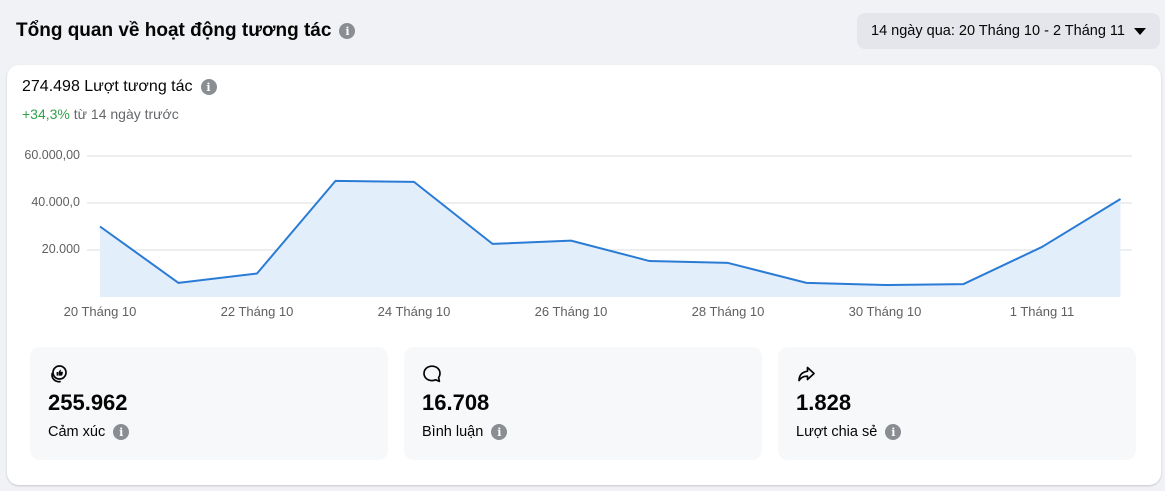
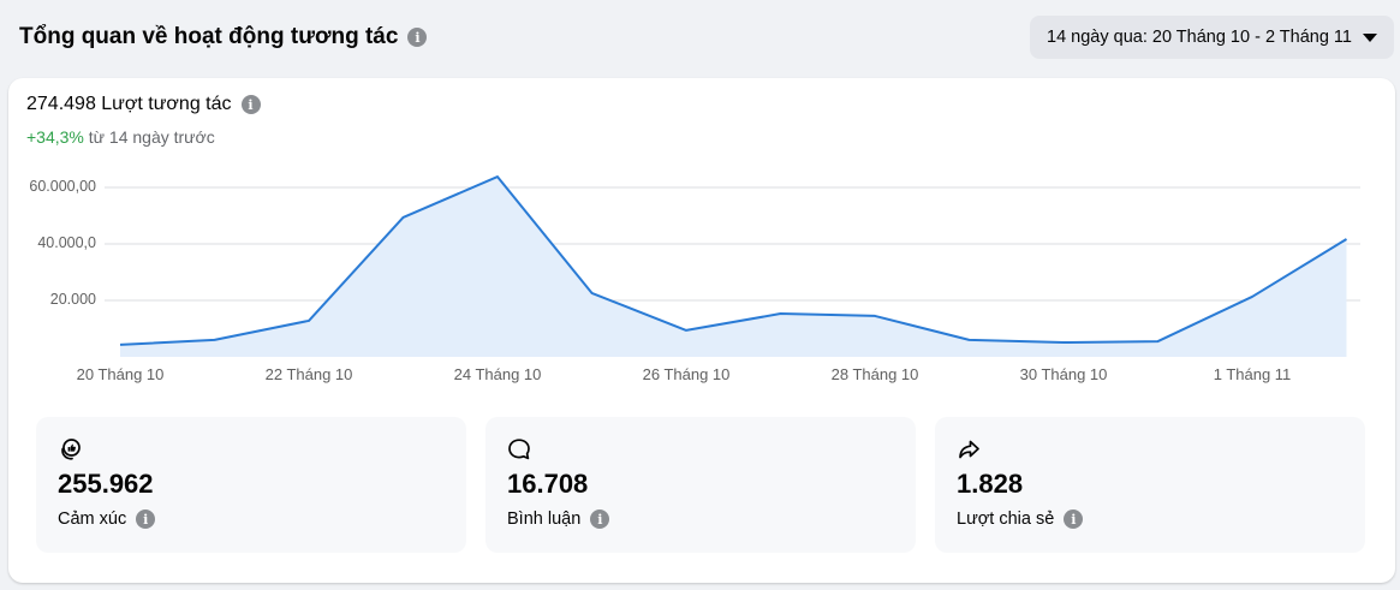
20 Tháng 10: 30000 -> 4000
22 Tháng 10: 10000 -> 13000
24 Tháng 10: 49000 -> 64000
26 Tháng 10: 24000 -> 9000
